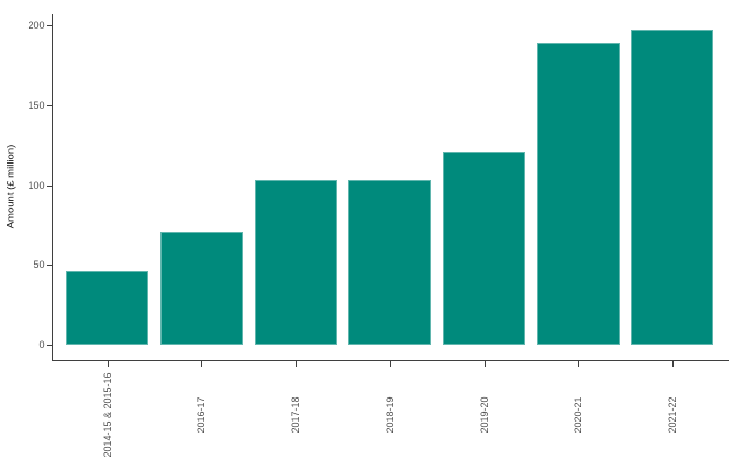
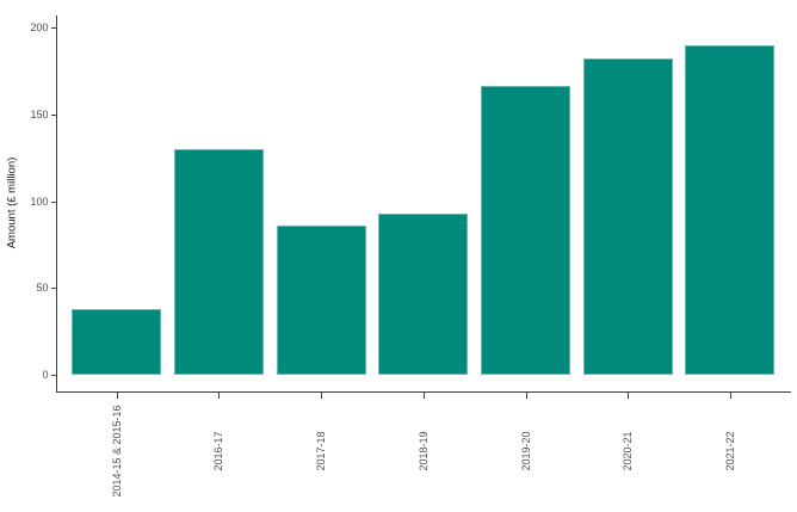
2014-15 & 2015-16: 46 -> 38
2016-17: 71 -> 130
2017-18: 103 -> 86
2018-19: 103 -> 93
2019-20: 121 -> 166
2020-21: 189 -> 182
2021-22: 197 -> 190
